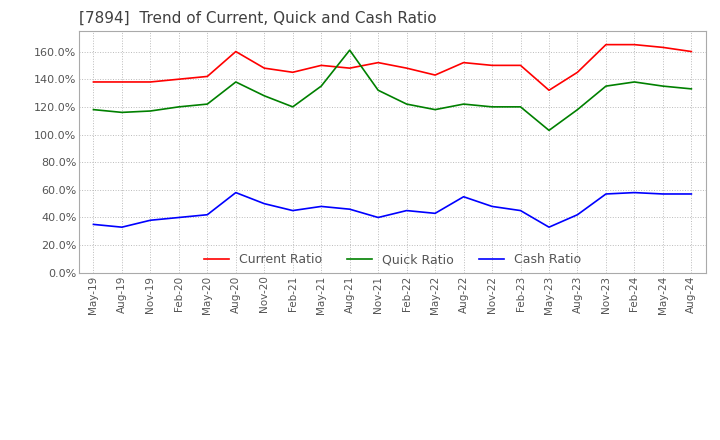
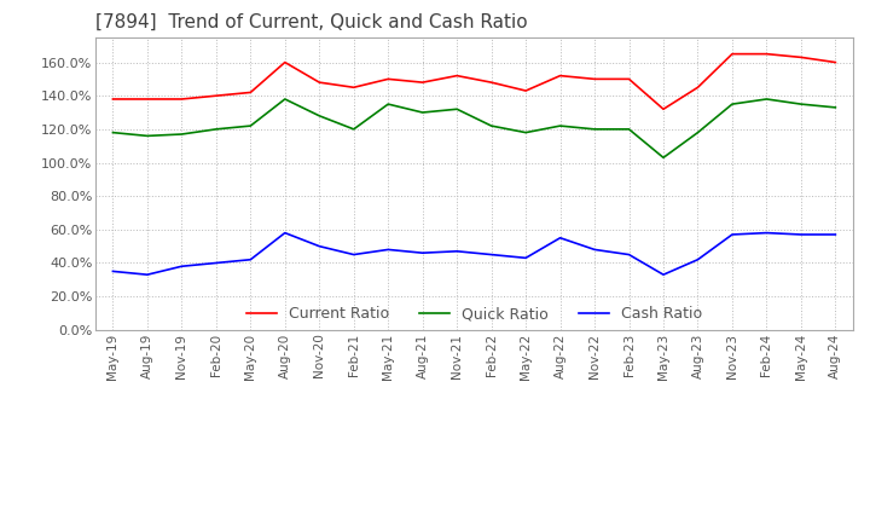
Quick Ratio/Aug-21: 161% -> 130%
Cash Ratio/Nov-21: 40% -> 47%
